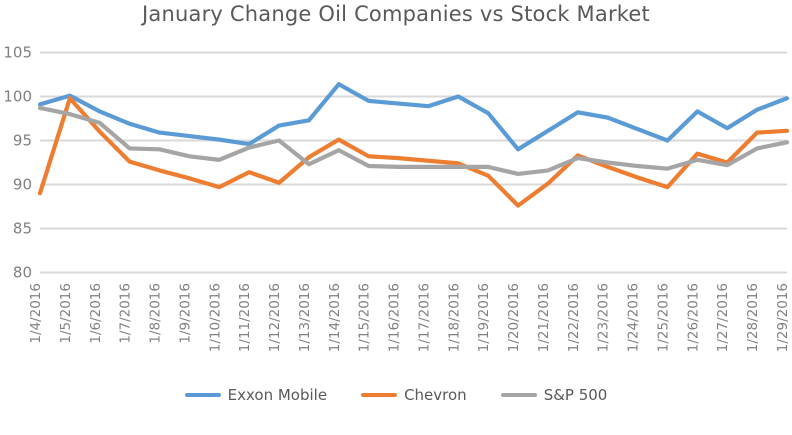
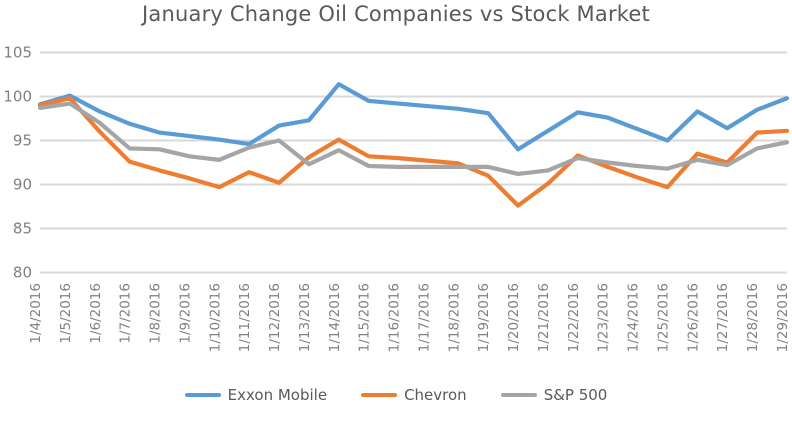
Chevron/1/4/2016: 89 -> 99
S&P 500/1/5/2016: 98 -> 99
Exxon Mobile/1/18/2016: 100 -> 99
